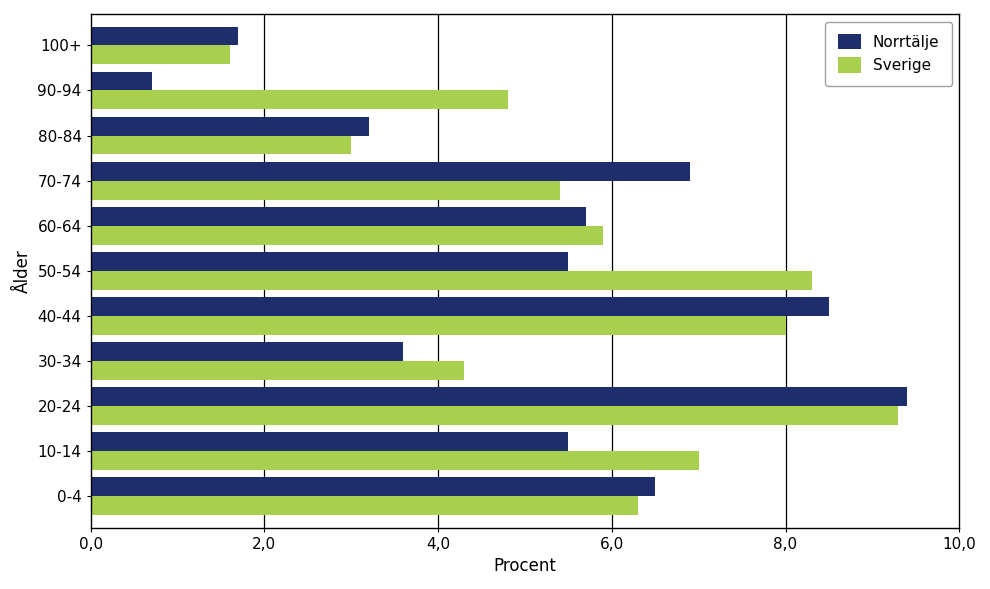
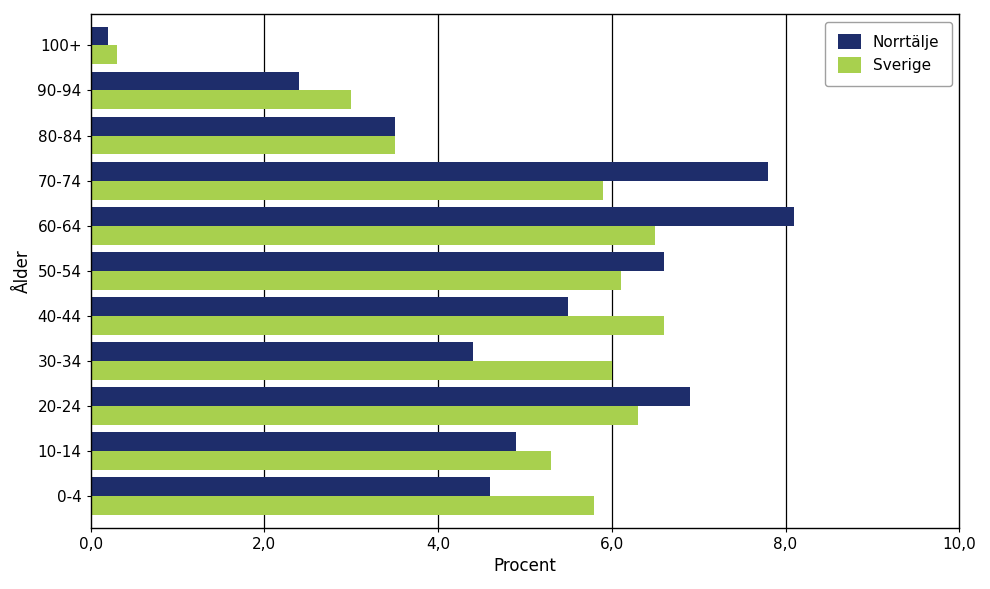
Norrtälje/100+: 1,7 -> 0,2
Sverige/100+: 1,6 -> 0,3
Norrtälje/90-94: 0,7 -> 2,4
Sverige/90-94: 4,8 -> 3,0
Norrtälje/80-84: 3,2 -> 3,5
Sverige/80-84: 3,0 -> 3,5
Norrtälje/70-74: 6,9 -> 7,8
Sverige/70-74: 5,4 -> 5,9
Norrtälje/60-64: 5,7 -> 8,1
Sverige/60-64: 5,9 -> 6,5
Norrtälje/50-54: 5,5 -> 6,6
Sverige/50-54: 8,3 -> 6,1
Norrtälje/40-44: 8,5 -> 5,5
Sverige/40-44: 8,0 -> 6,6
Norrtälje/30-34: 3,6 -> 4,4
Sverige/30-34: 4,3 -> 6,0
Norrtälje/20-24: 9,4 -> 6,9
Sverige/20-24: 9,3 -> 6,3
Norrtälje/10-14: 5,5 -> 4,9
Sverige/10-14: 7,0 -> 5,3
Norrtälje/0-4: 6,5 -> 4,6
Sverige/0-4: 6,3 -> 5,8
